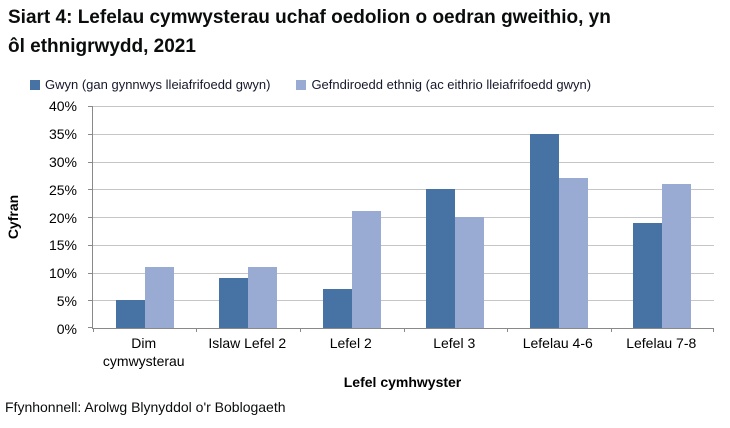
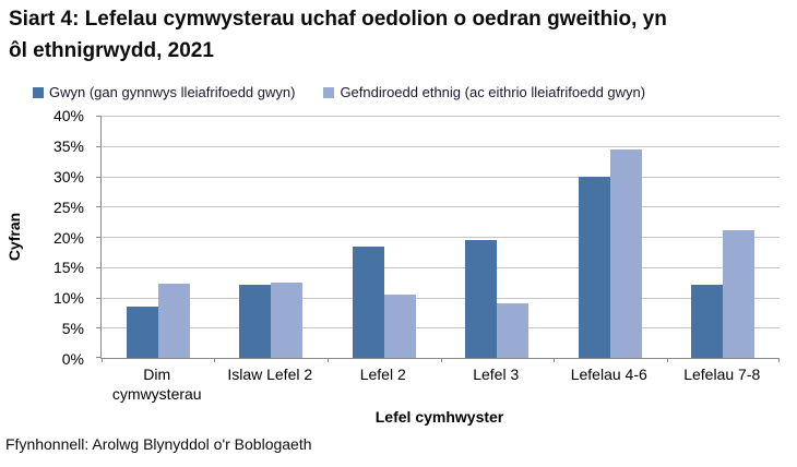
Gwyn (gan gynnwys lleiafrifoedd gwyn)/Dim cymwysterau: 5% -> 8%
Gefndiroedd ethnig (ac eithrio lleiafrifoedd gwyn)/Dim cymwysterau: 11% -> 12%
Gwyn (gan gynnwys lleiafrifoedd gwyn)/Islaw Lefel 2: 9% -> 12%
Gefndiroedd ethnig (ac eithrio lleiafrifoedd gwyn)/Islaw Lefel 2: 11% -> 12%
Gwyn (gan gynnwys lleiafrifoedd gwyn)/Lefel 2: 7% -> 18%
Gefndiroedd ethnig (ac eithrio lleiafrifoedd gwyn)/Lefel 2: 21% -> 10%
Gwyn (gan gynnwys lleiafrifoedd gwyn)/Lefel 3: 25% -> 19%
Gefndiroedd ethnig (ac eithrio lleiafrifoedd gwyn)/Lefel 3: 20% -> 9%
Gwyn (gan gynnwys lleiafrifoedd gwyn)/Lefelau 4-6: 35% -> 30%
Gefndiroedd ethnig (ac eithrio lleiafrifoedd gwyn)/Lefelau 4-6: 27% -> 34%
Gwyn (gan gynnwys lleiafrifoedd gwyn)/Lefelau 7-8: 19% -> 12%
Gefndiroedd ethnig (ac eithrio lleiafrifoedd gwyn)/Lefelau 7-8: 26% -> 21%
